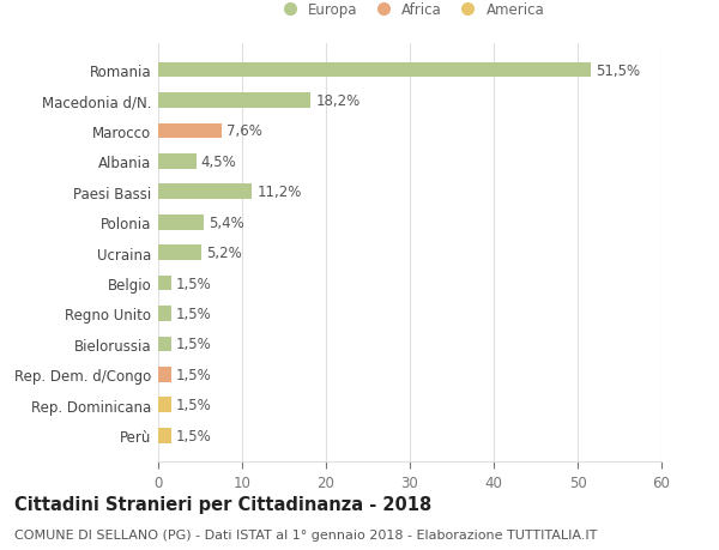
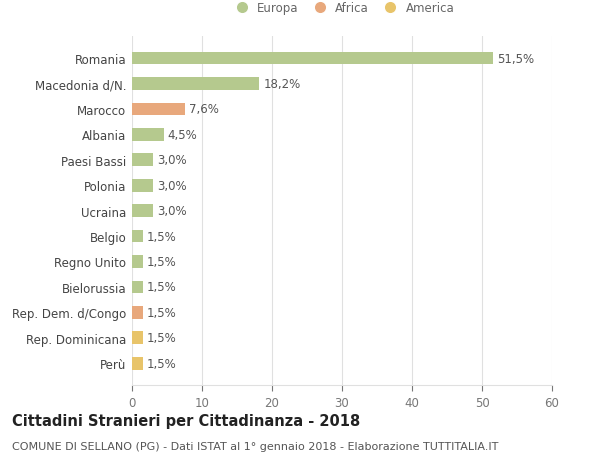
Paesi Bassi: 11,2% -> 3,0%
Polonia: 5,4% -> 3,0%
Ucraina: 5,2% -> 3,0%
